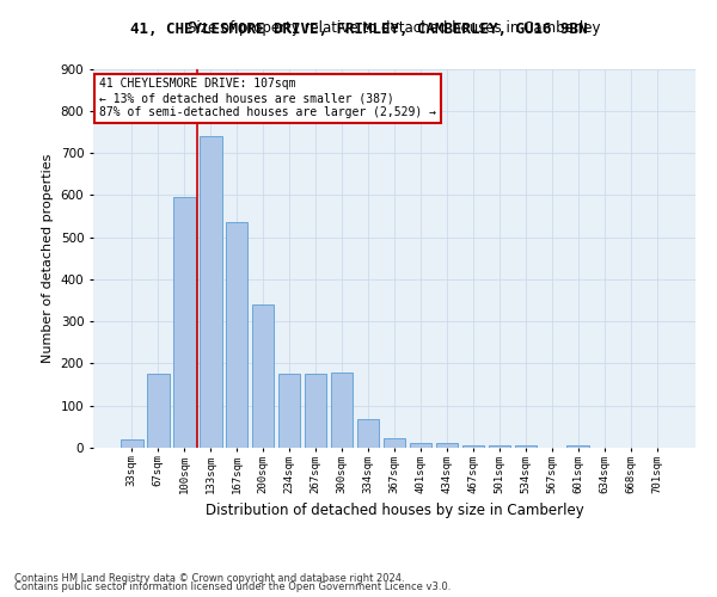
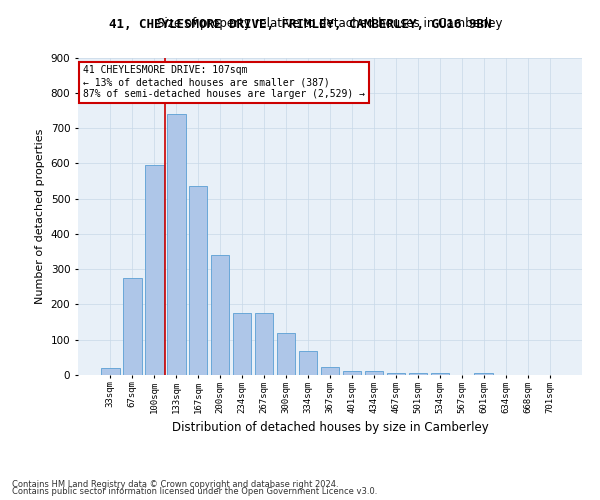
67sqm: 175 -> 275
300sqm: 180 -> 120
